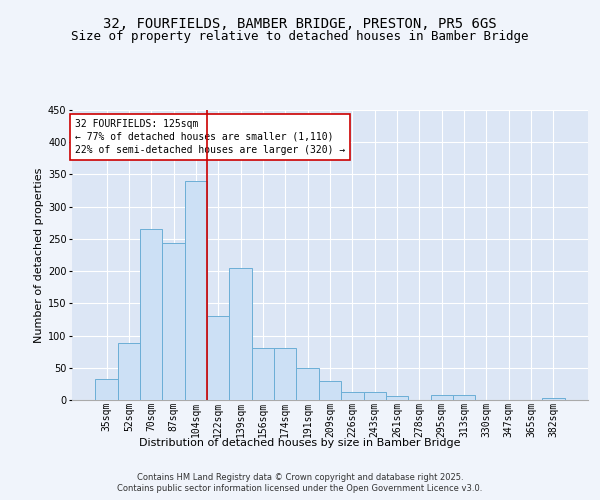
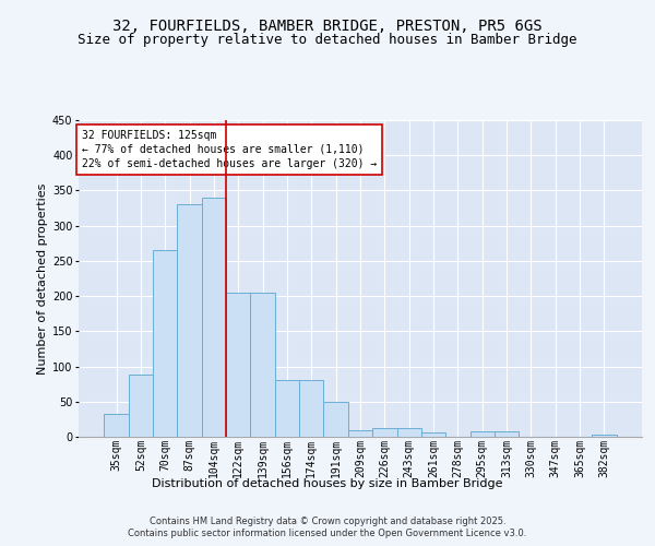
87sqm: 244 -> 330
122sqm: 130 -> 205
209sqm: 30 -> 10
